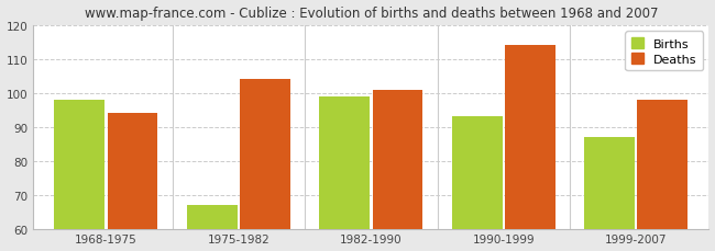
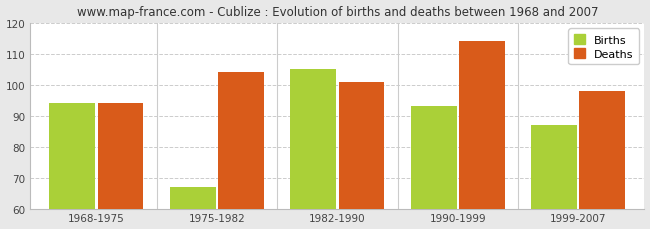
Births/1968-1975: 98 -> 94
Births/1982-1990: 99 -> 105
